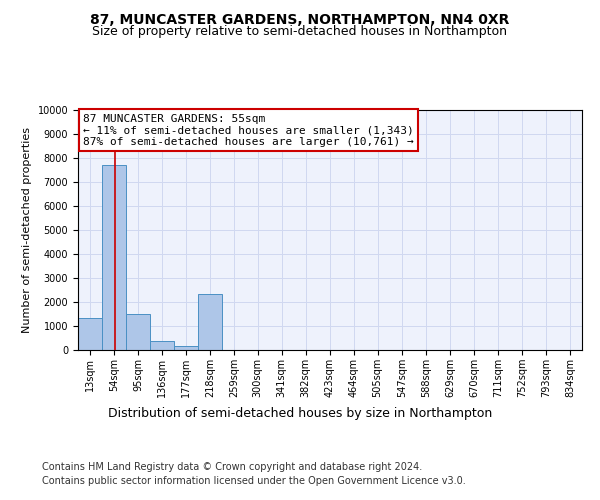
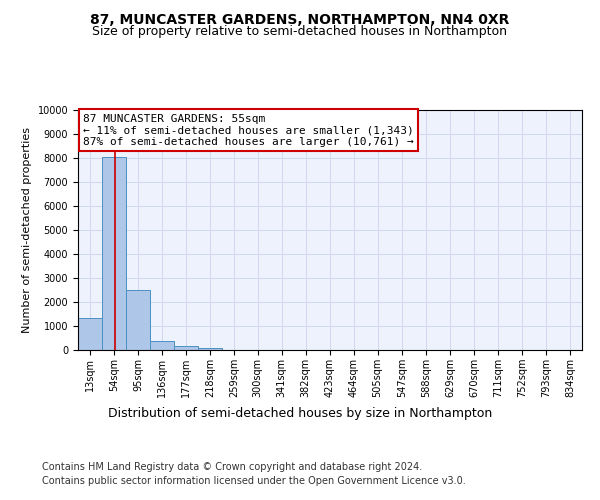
54sqm: 7700 -> 8050
95sqm: 1500 -> 2520
218sqm: 2350 -> 80
